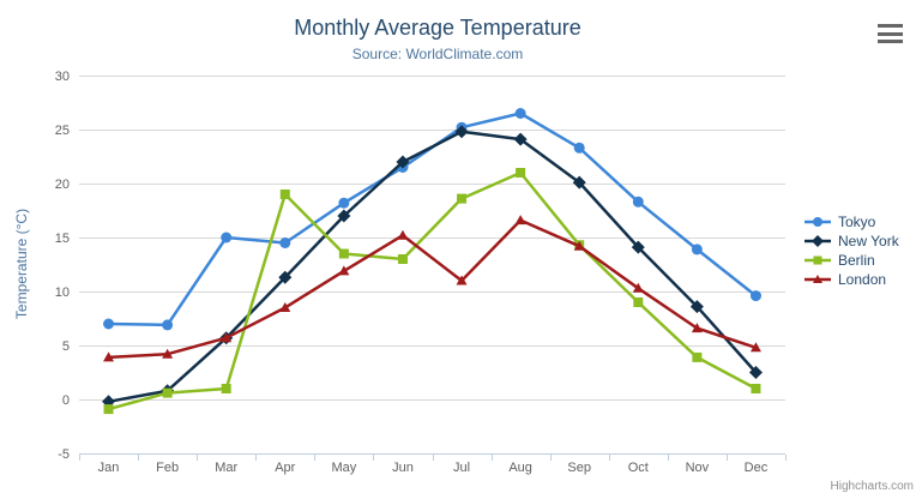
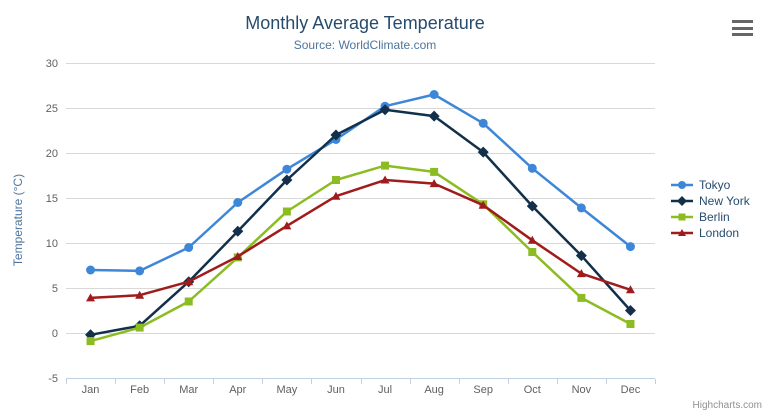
Tokyo/Mar: 15 -> 10
Berlin/Mar: 1 -> 4
Berlin/Apr: 19 -> 8
Berlin/Jun: 13 -> 17
London/Jul: 11 -> 17
Berlin/Aug: 21 -> 18
